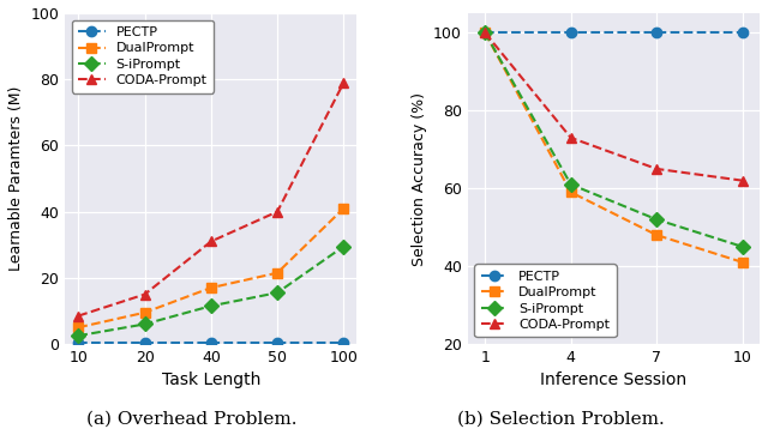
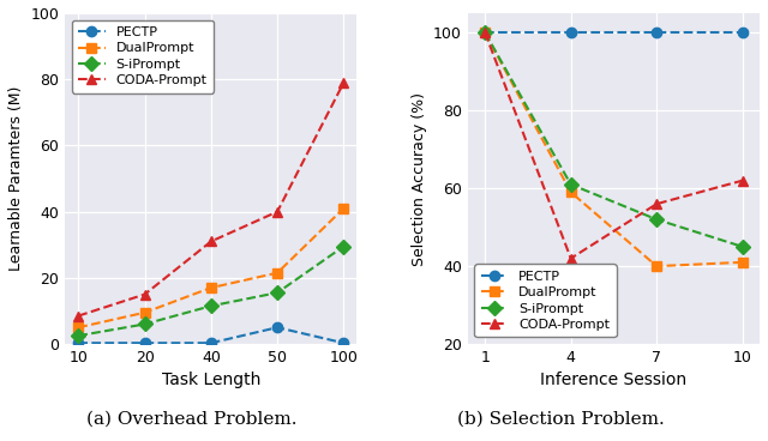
PECTP/50: 0.3 -> 5.0
CODA-Prompt/4: 73 -> 42
DualPrompt/7: 48 -> 40
CODA-Prompt/7: 65 -> 56
